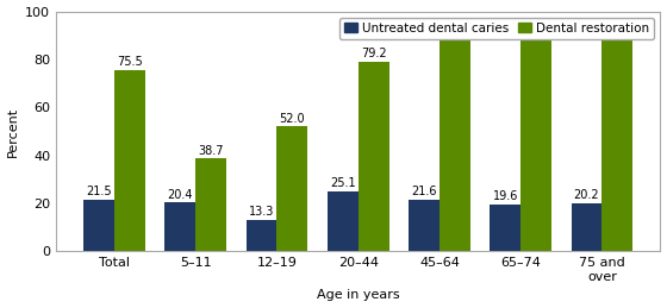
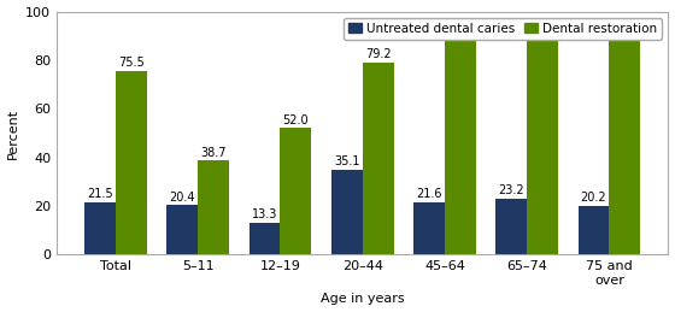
Untreated dental caries/20–44: 25.1 -> 35.1
Untreated dental caries/65–74: 19.6 -> 23.2
